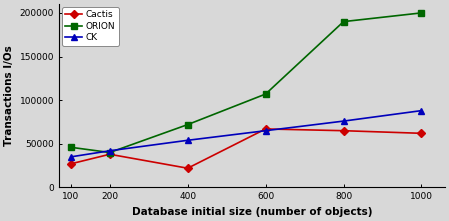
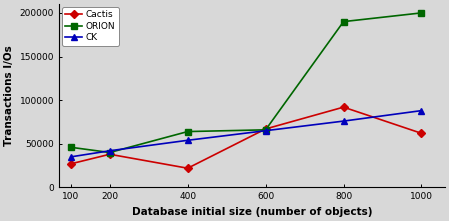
ORION/400: 72000 -> 64000
ORION/600: 107000 -> 66000
Cactis/800: 65000 -> 92000
